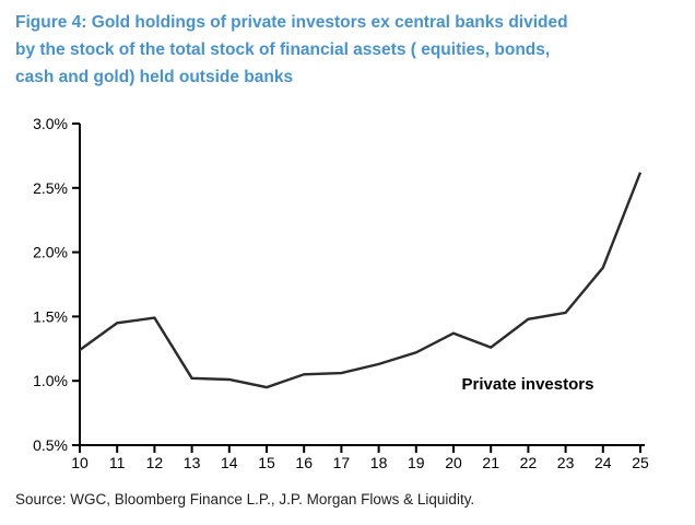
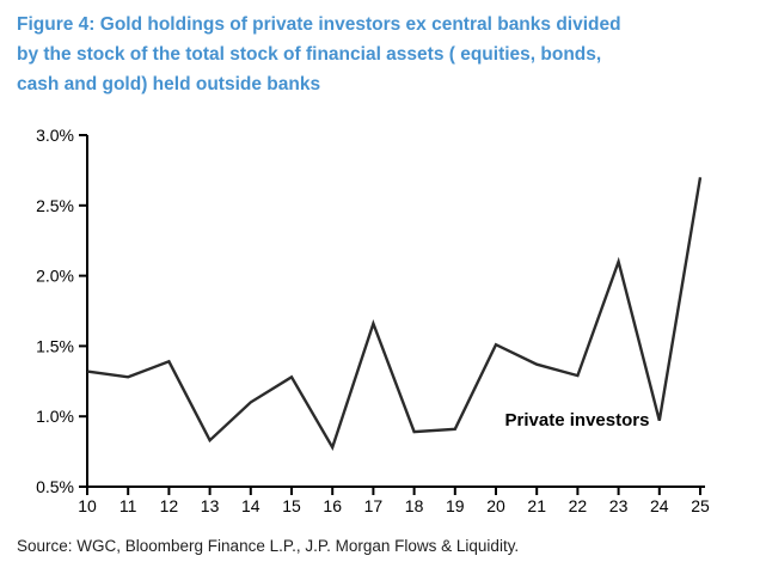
10: 1.24% -> 1.32%
11: 1.45% -> 1.28%
12: 1.49% -> 1.39%
13: 1.02% -> 0.83%
14: 1.01% -> 1.10%
15: 0.95% -> 1.28%
16: 1.05% -> 0.78%
17: 1.06% -> 1.66%
18: 1.13% -> 0.89%
19: 1.22% -> 0.91%
20: 1.37% -> 1.51%
21: 1.26% -> 1.37%
22: 1.48% -> 1.29%
23: 1.53% -> 2.10%
24: 1.88% -> 0.97%
25: 2.62% -> 2.70%
